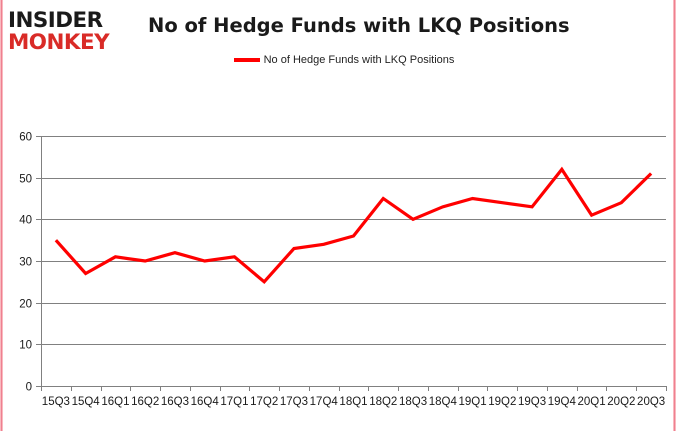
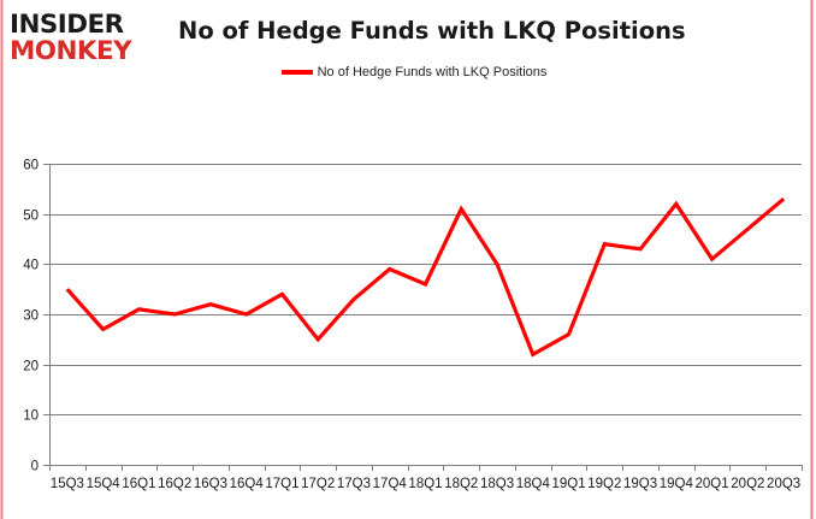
17Q1: 31 -> 34
17Q4: 34 -> 39
18Q2: 45 -> 51
18Q4: 43 -> 22
19Q1: 45 -> 26
20Q2: 44 -> 47
20Q3: 51 -> 53
